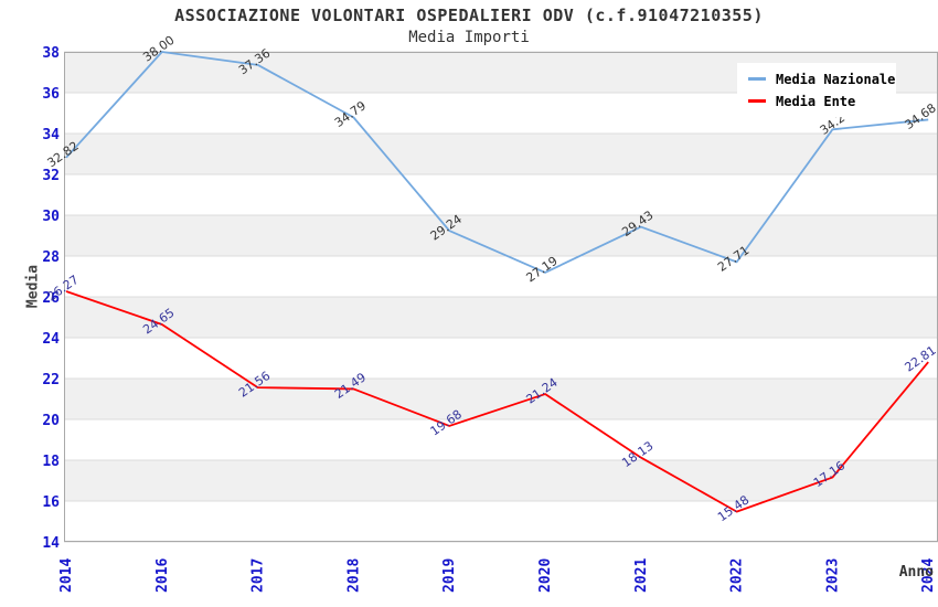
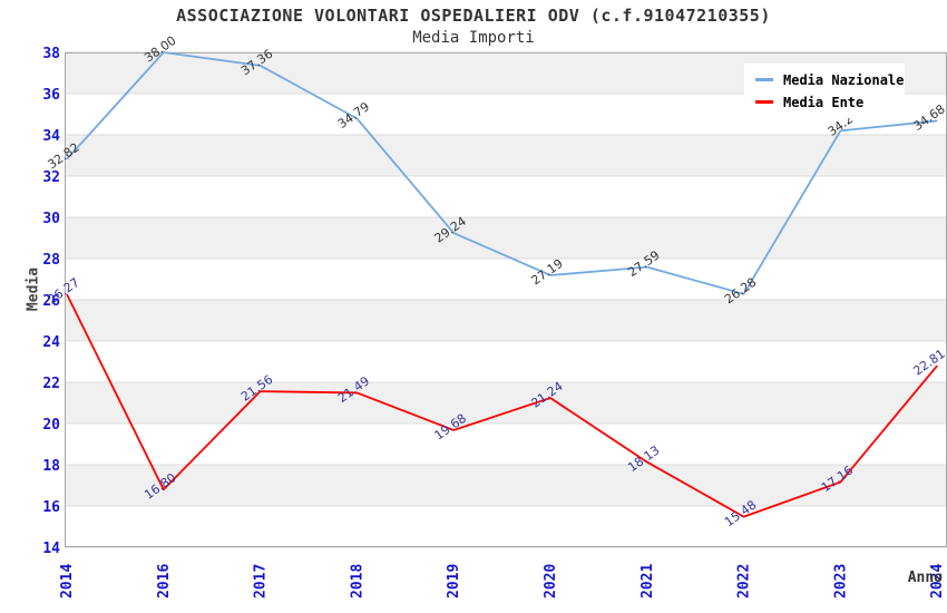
Media Ente/2016: 24.65 -> 16.80
Media Nazionale/2021: 29.43 -> 27.59
Media Nazionale/2022: 27.71 -> 26.28
